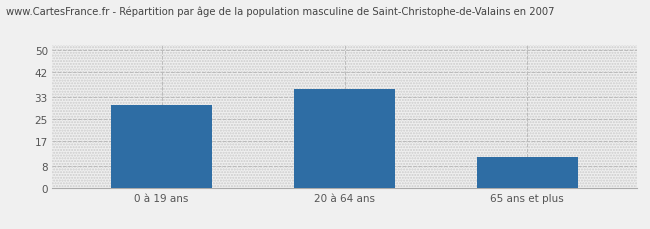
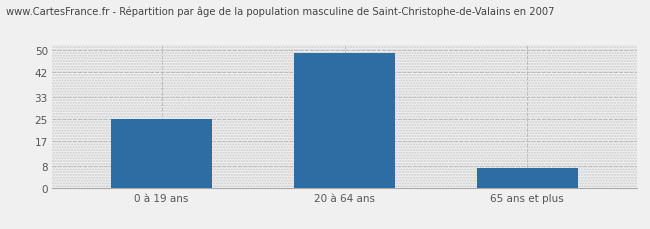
0 à 19 ans: 30 -> 25
20 à 64 ans: 36 -> 49
65 ans et plus: 11 -> 7
